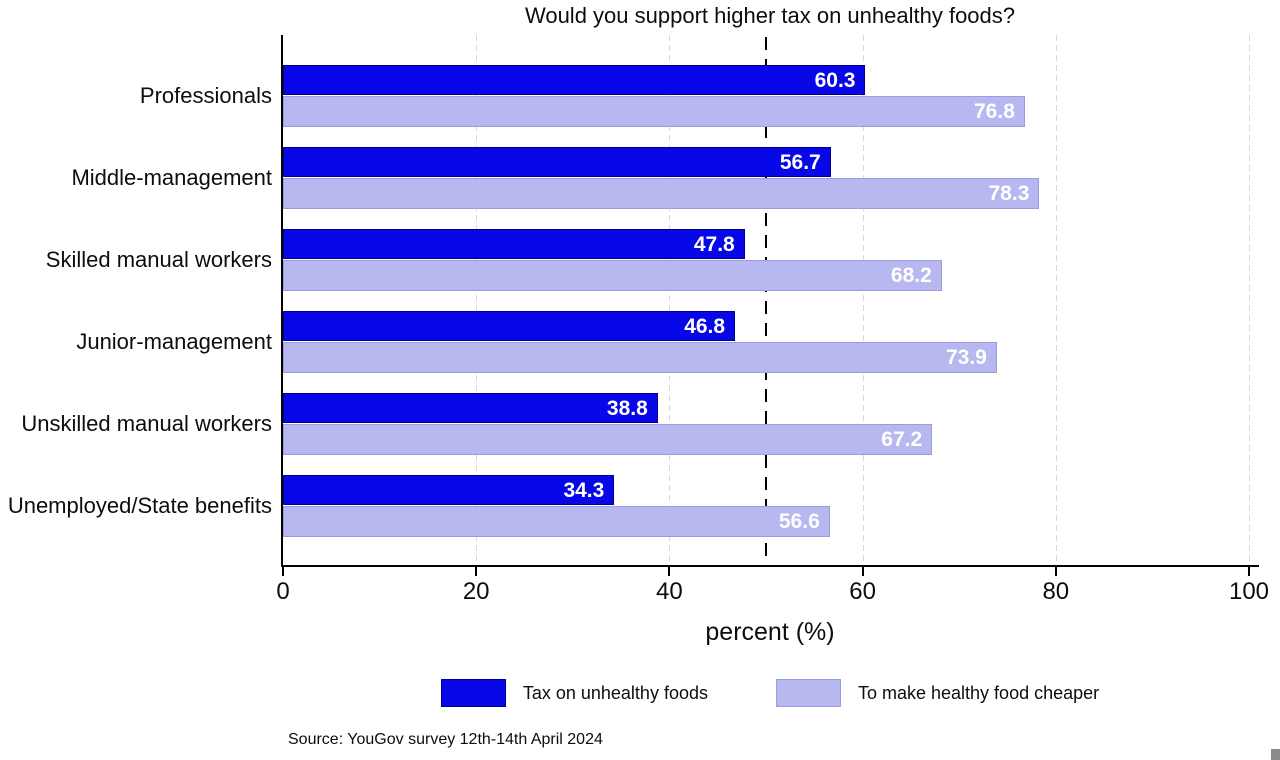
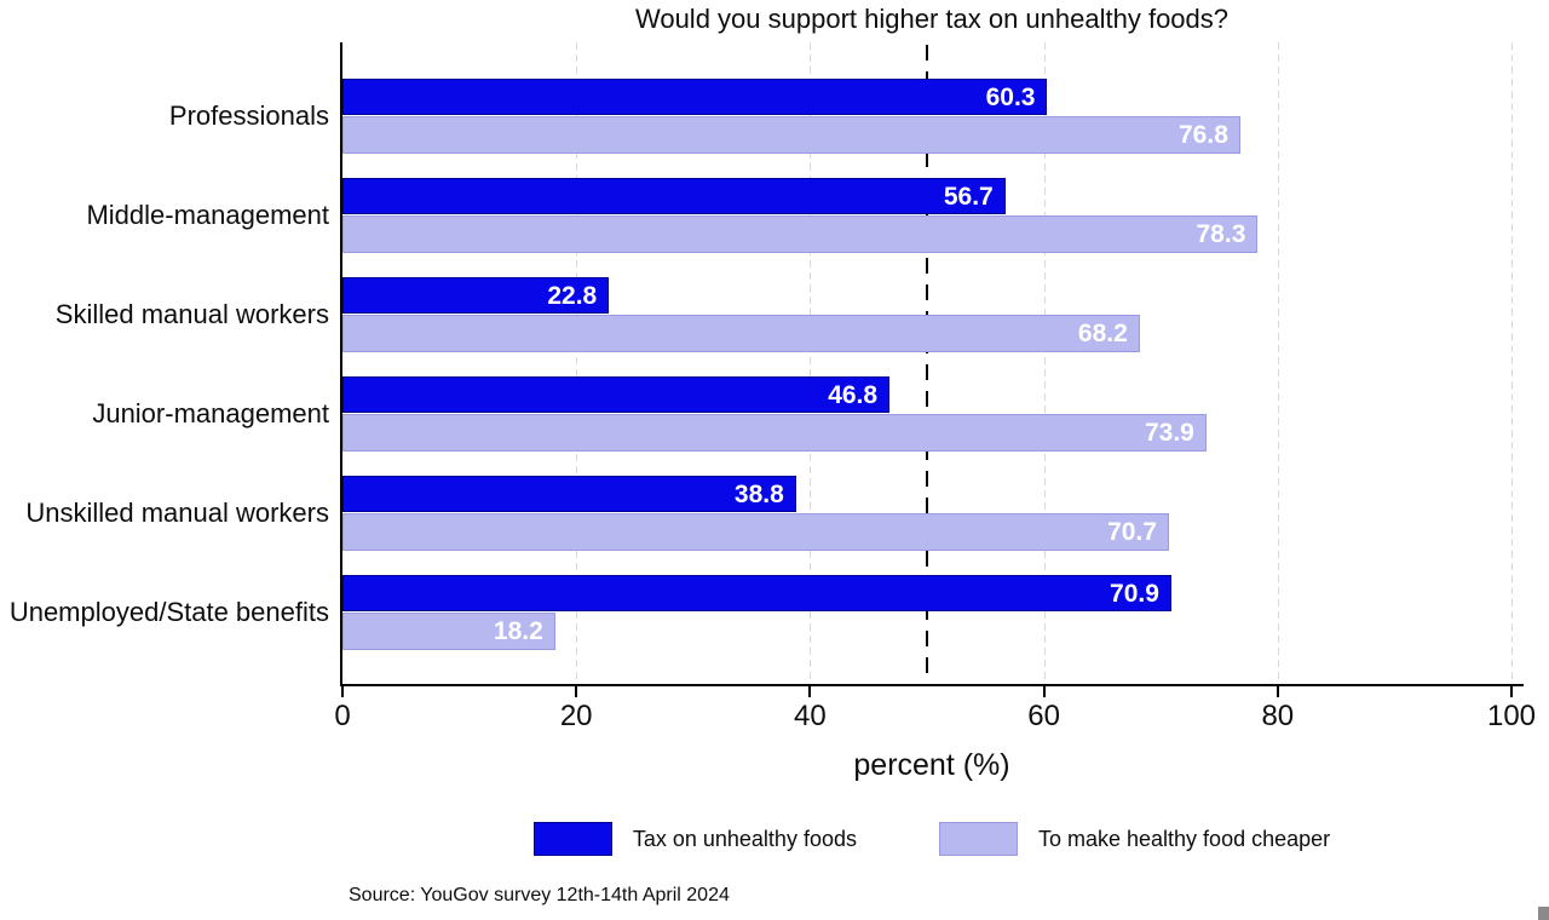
Tax on unhealthy foods/Skilled manual workers: 47.8 -> 22.8
To make healthy food cheaper/Unskilled manual workers: 67.2 -> 70.7
Tax on unhealthy foods/Unemployed/State benefits: 34.3 -> 70.9
To make healthy food cheaper/Unemployed/State benefits: 56.6 -> 18.2
